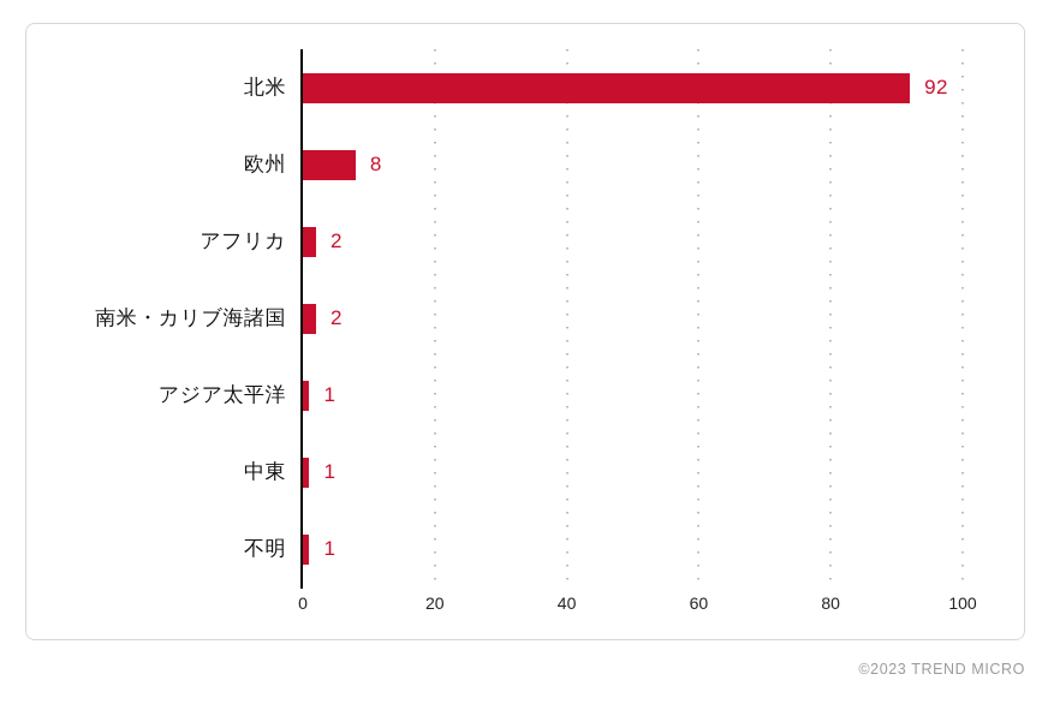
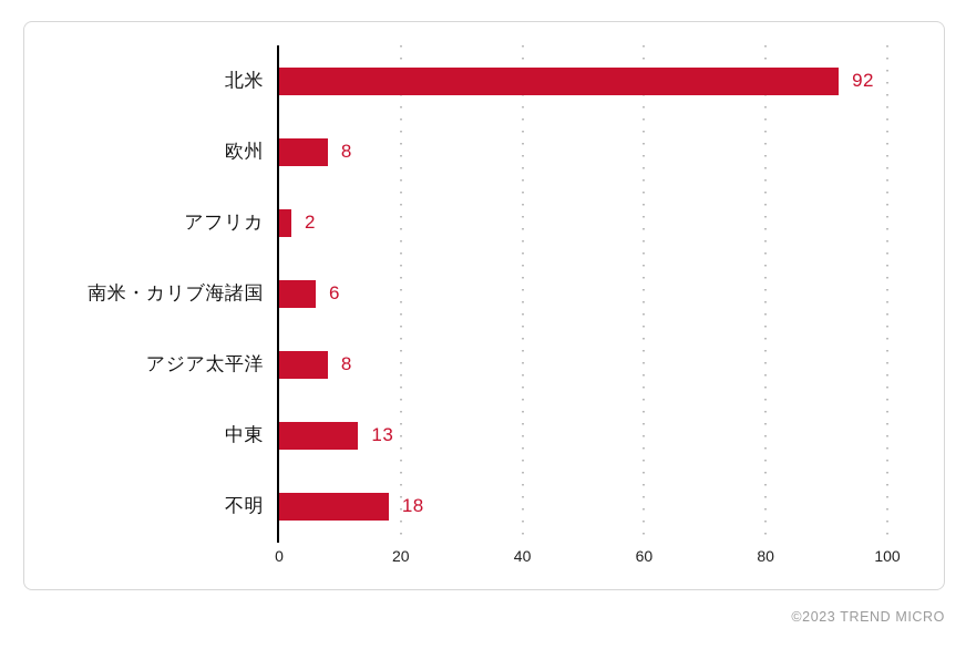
南米・カリブ海諸国: 2 -> 6
アジア太平洋: 1 -> 8
中東: 1 -> 13
不明: 1 -> 18
